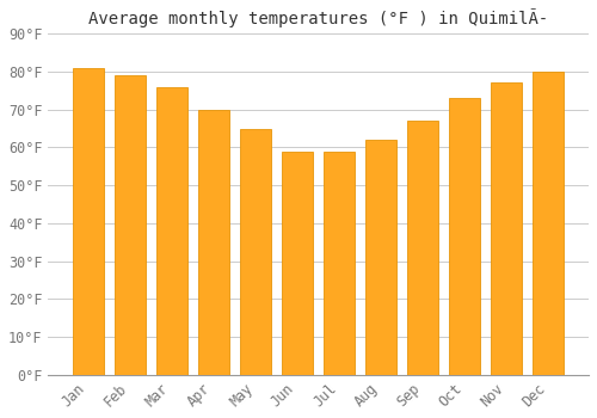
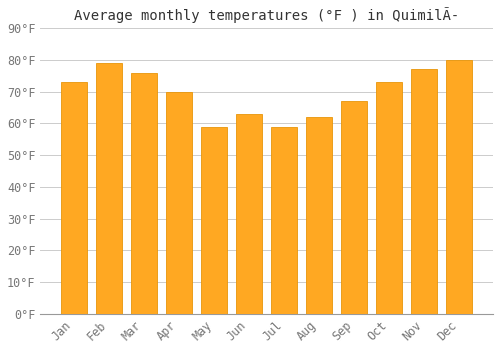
Jan: 81°F -> 73°F
May: 65°F -> 59°F
Jun: 59°F -> 63°F
